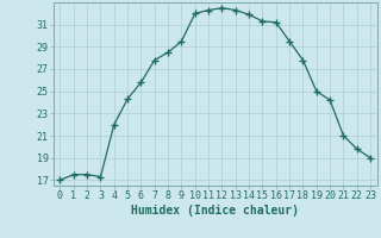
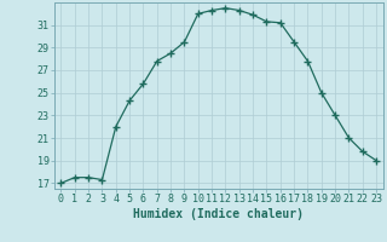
20: 24.2 -> 23.0
